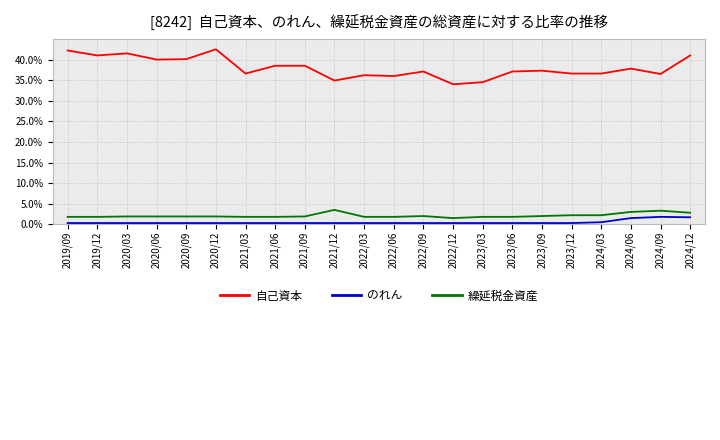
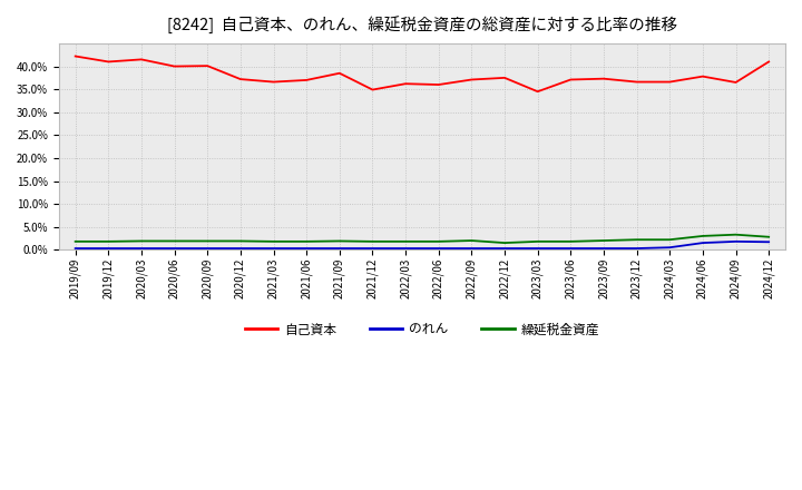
自己資本/2020/12: 42.5% -> 37.2%
自己資本/2021/06: 38.5% -> 37.0%
繰延税金資産/2021/12: 3.5% -> 1.8%
自己資本/2022/12: 34.0% -> 37.5%
